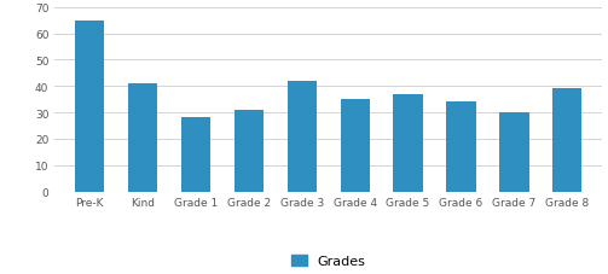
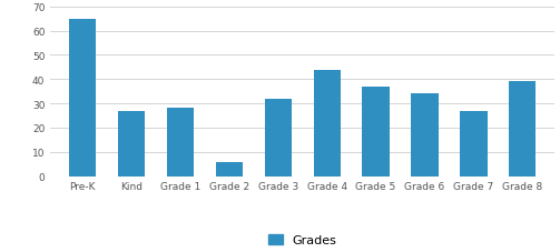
Kind: 41 -> 27
Grade 2: 31 -> 6
Grade 3: 42 -> 32
Grade 4: 35 -> 44
Grade 7: 30 -> 27
